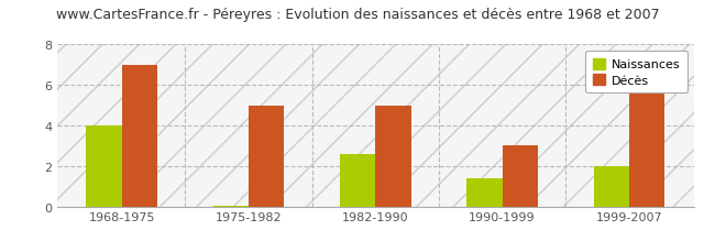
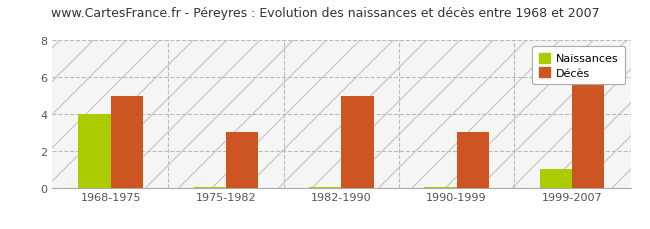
Décès/1968-1975: 7.0 -> 5.0
Décès/1975-1982: 5.0 -> 3.0
Naissances/1982-1990: 2.6 -> 0.1
Naissances/1990-1999: 1.4 -> 0.1
Naissances/1999-2007: 2.0 -> 1.0
